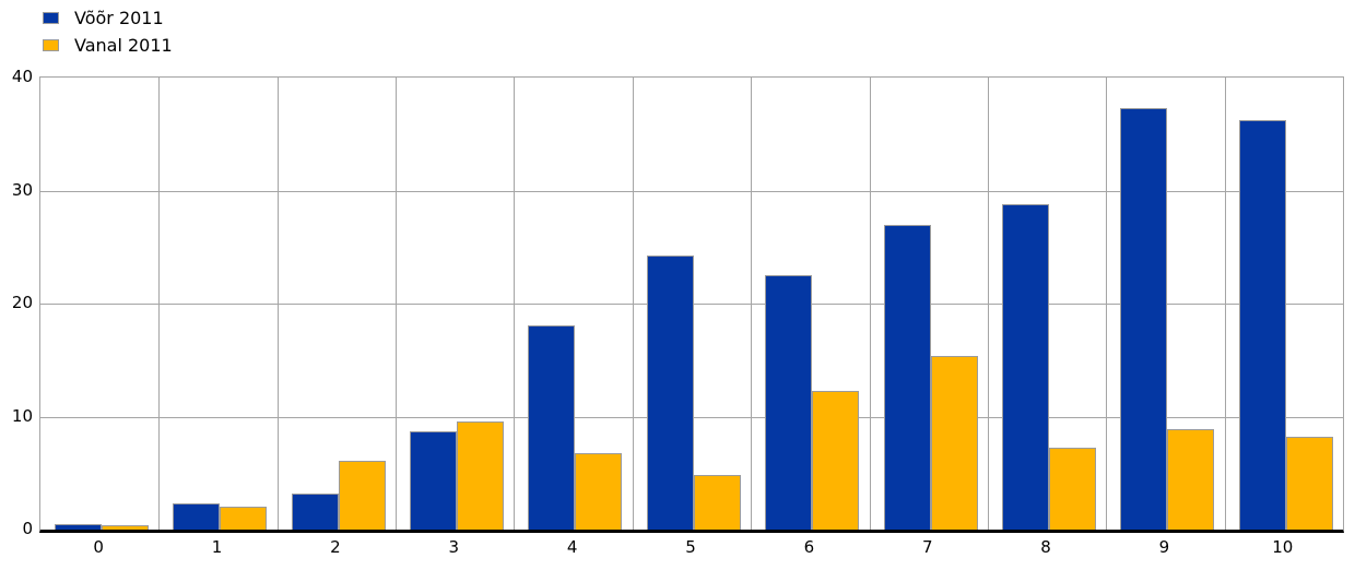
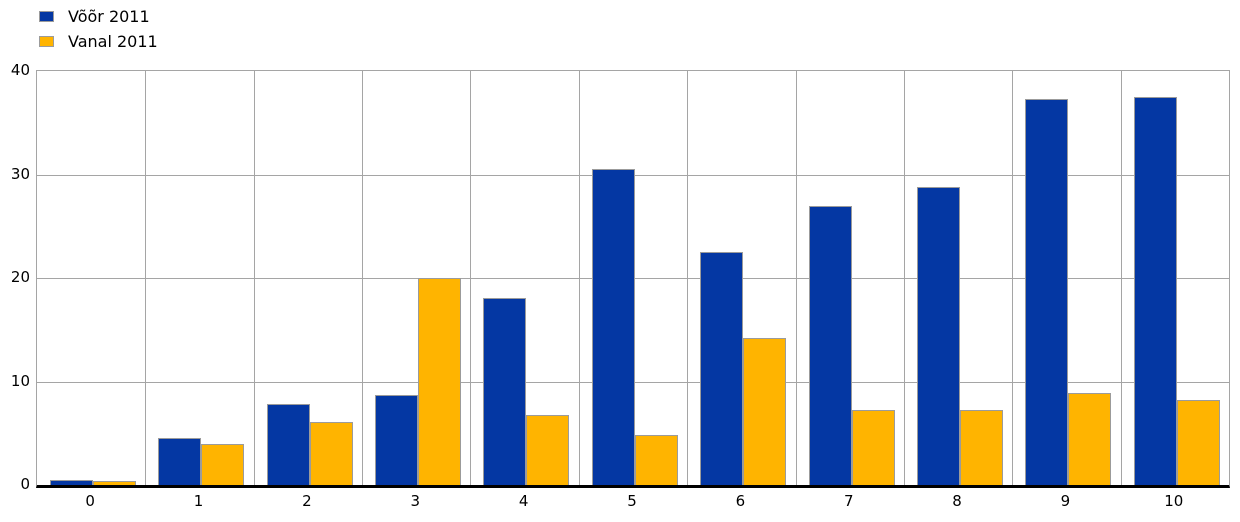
Võõr 2011/1: 2.3 -> 4.5
Vanal 2011/1: 2.0 -> 4.0
Võõr 2011/2: 3.2 -> 7.8
Vanal 2011/3: 9.6 -> 20.0
Võõr 2011/5: 24.3 -> 30.5
Vanal 2011/6: 12.3 -> 14.2
Vanal 2011/7: 15.4 -> 7.2
Võõr 2011/10: 36.2 -> 37.5
